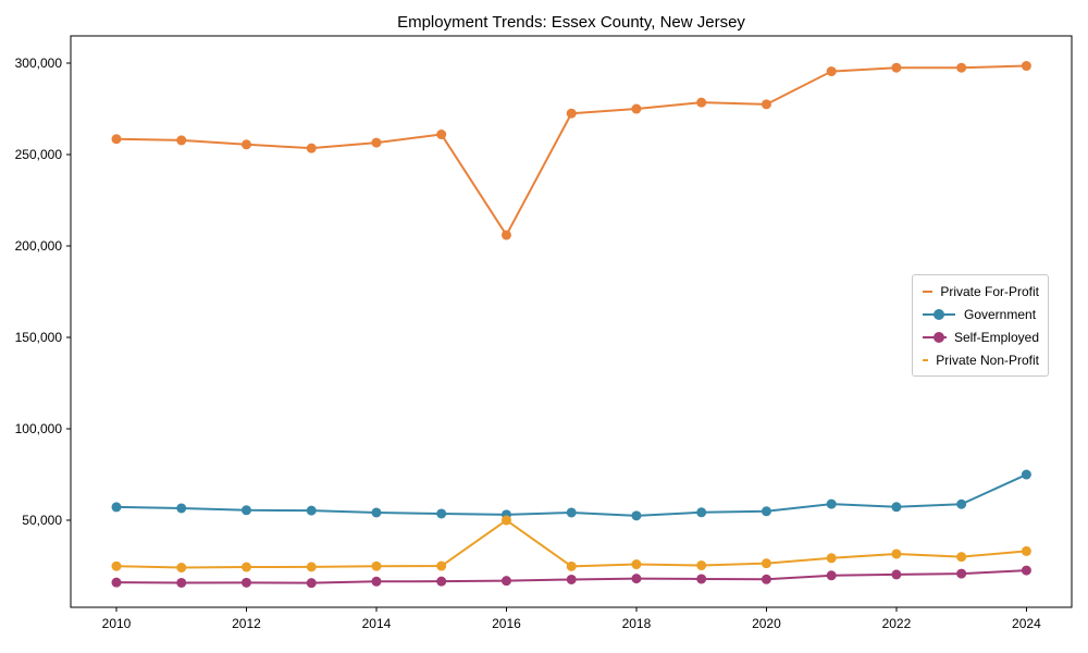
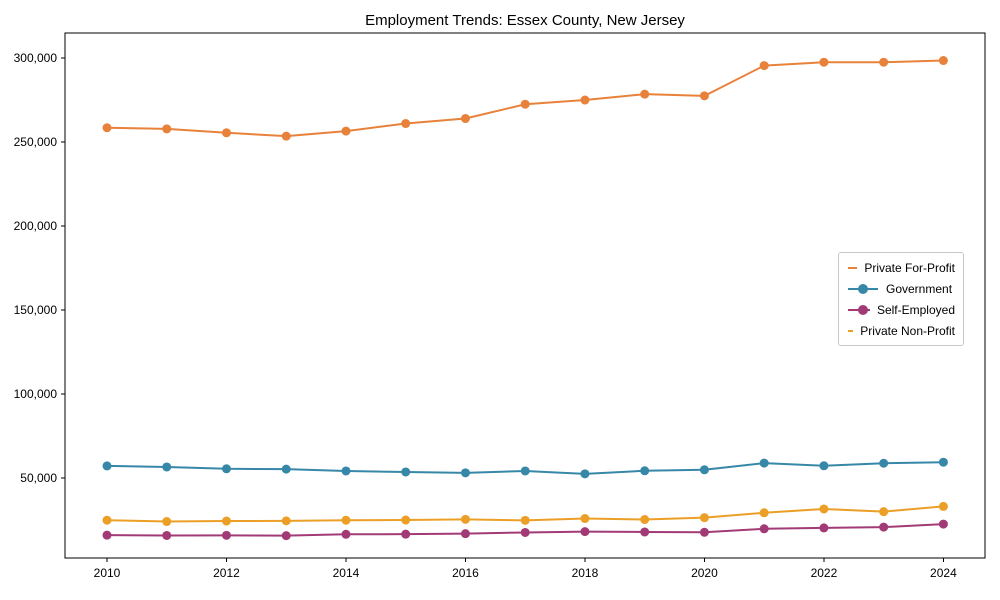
Private For-Profit/2016: 206000 -> 264000
Private Non-Profit/2016: 50000 -> 25000
Government/2024: 75000 -> 59000
